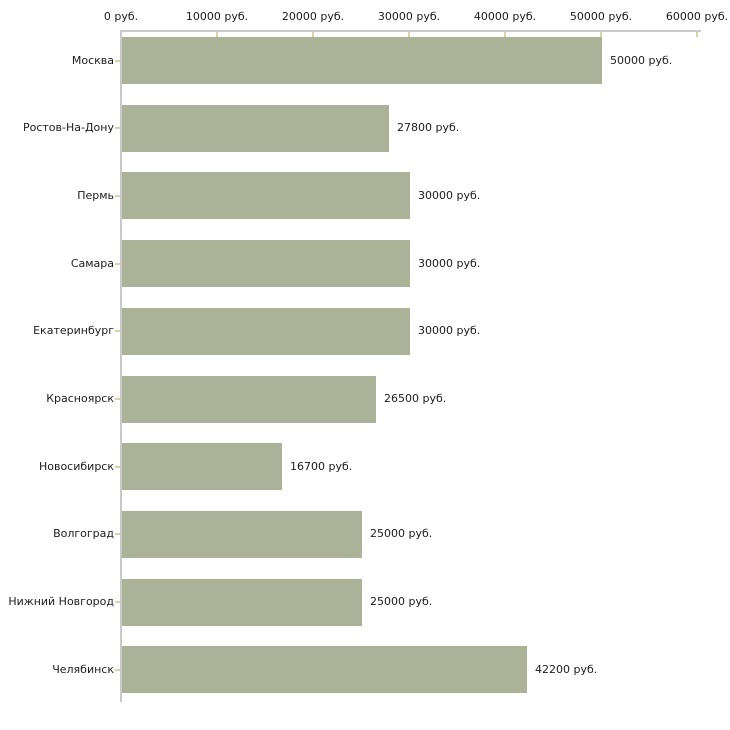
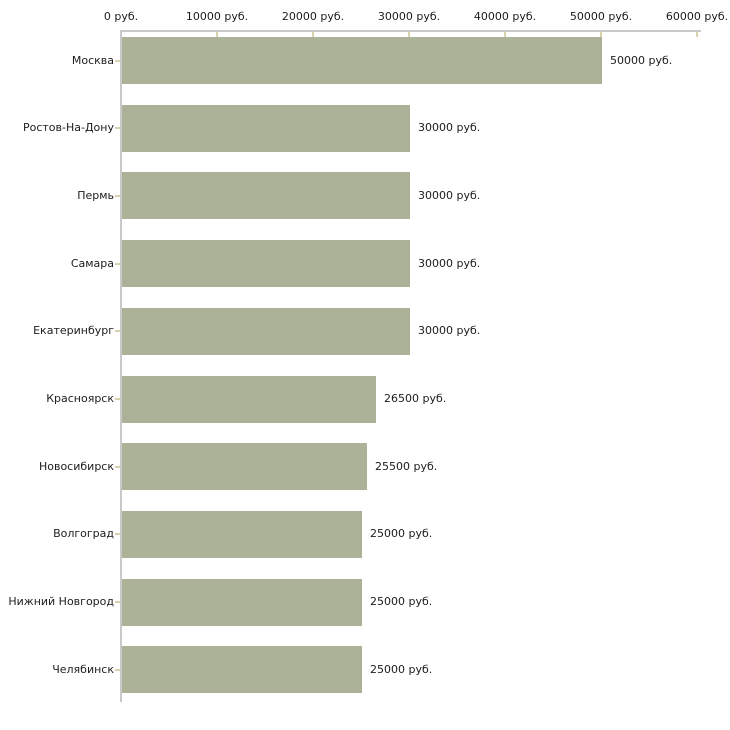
Ростов-На-Дону: 27800 -> 30000
Новосибирск: 16700 -> 25500
Челябинск: 42200 -> 25000
